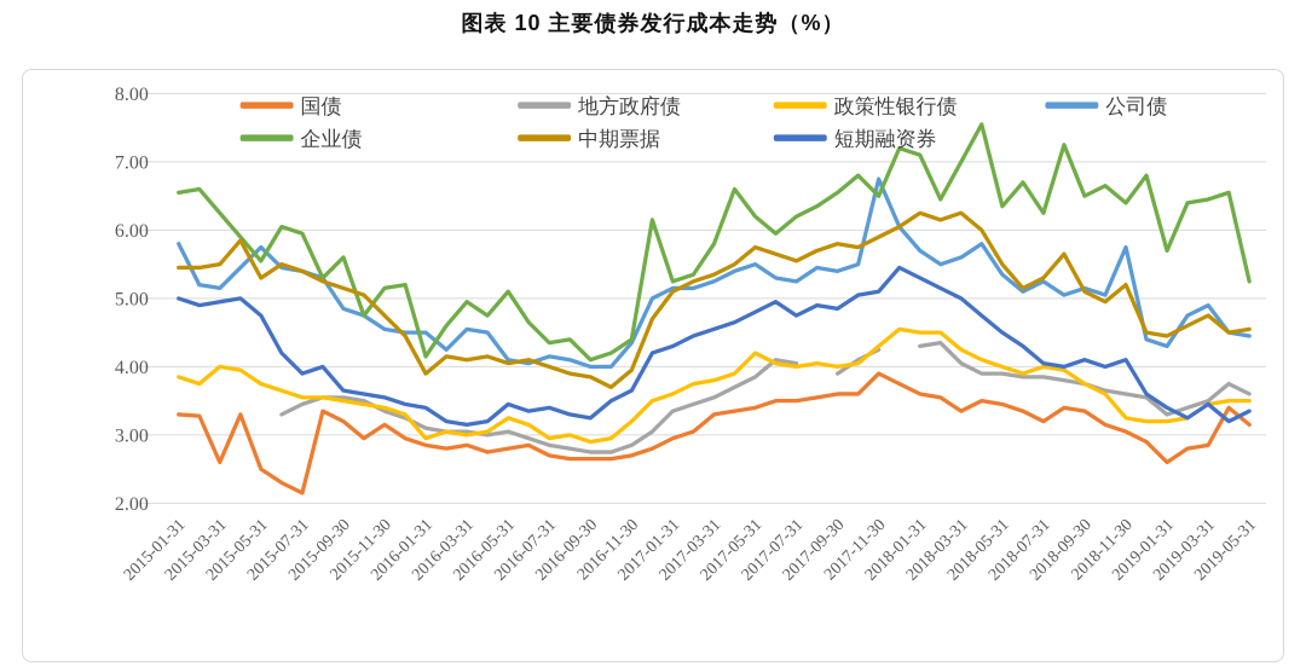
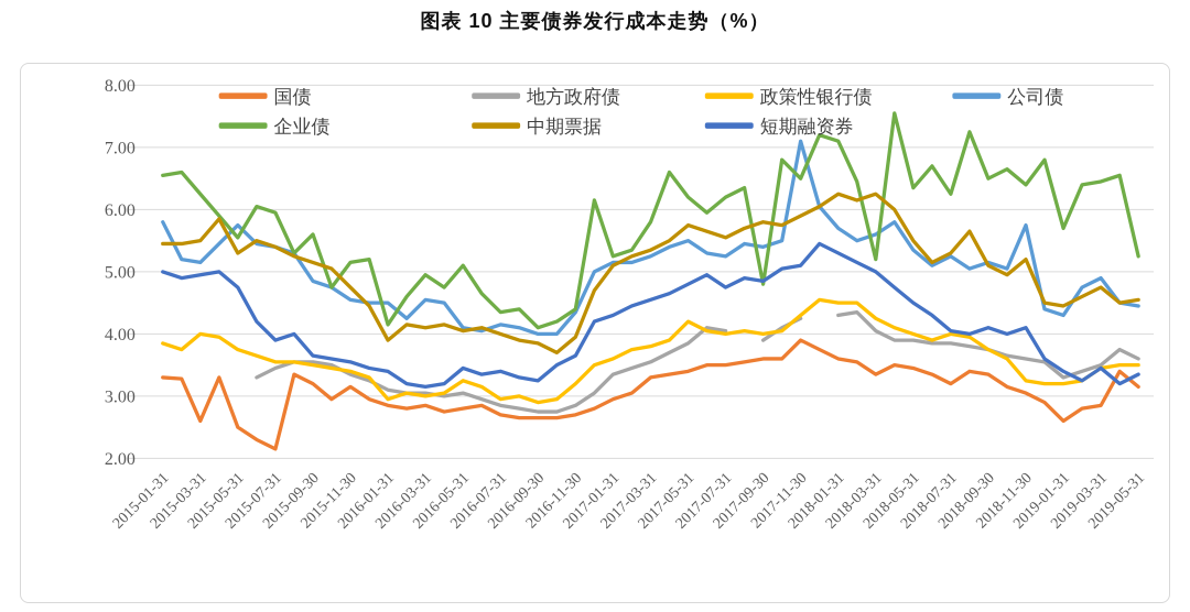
企业债/2017-09-30: 6.5 -> 4.8
公司债/2017-11-30: 6.8 -> 7.1
企业债/2018-03-31: 7.0 -> 5.2
